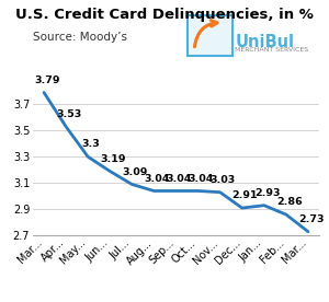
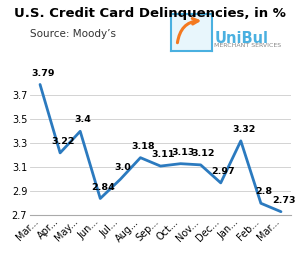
Apr...: 3.53 -> 3.22
May...: 3.3 -> 3.4
Jun...: 3.19 -> 2.84
Jul...: 3.09 -> 3.0
Aug...: 3.04 -> 3.18
Sep...: 3.04 -> 3.11
Oct...: 3.04 -> 3.13
Nov...: 3.03 -> 3.12
Dec...: 2.91 -> 2.97
Jan...: 2.93 -> 3.32
Feb...: 2.86 -> 2.8
